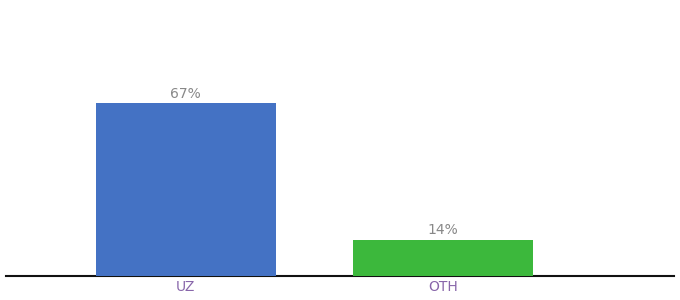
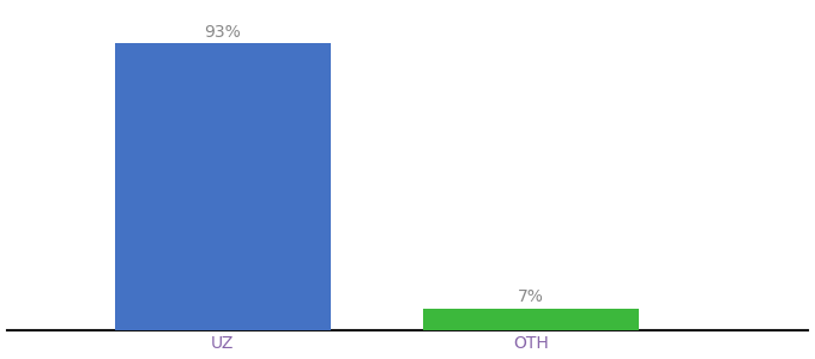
UZ: 67% -> 93%
OTH: 14% -> 7%
